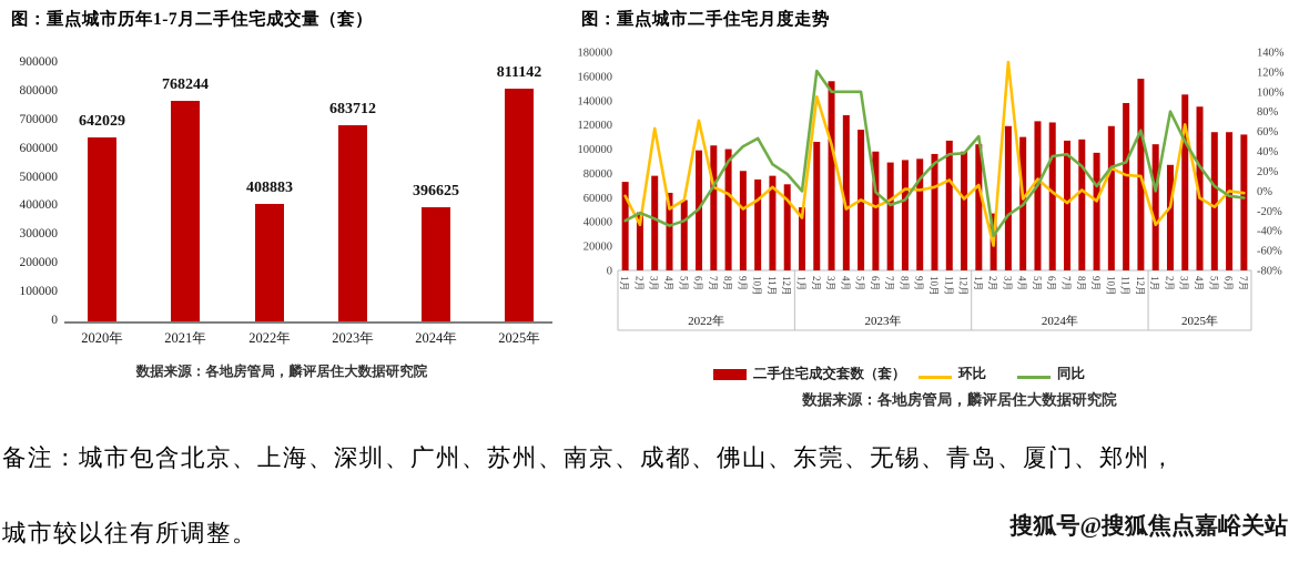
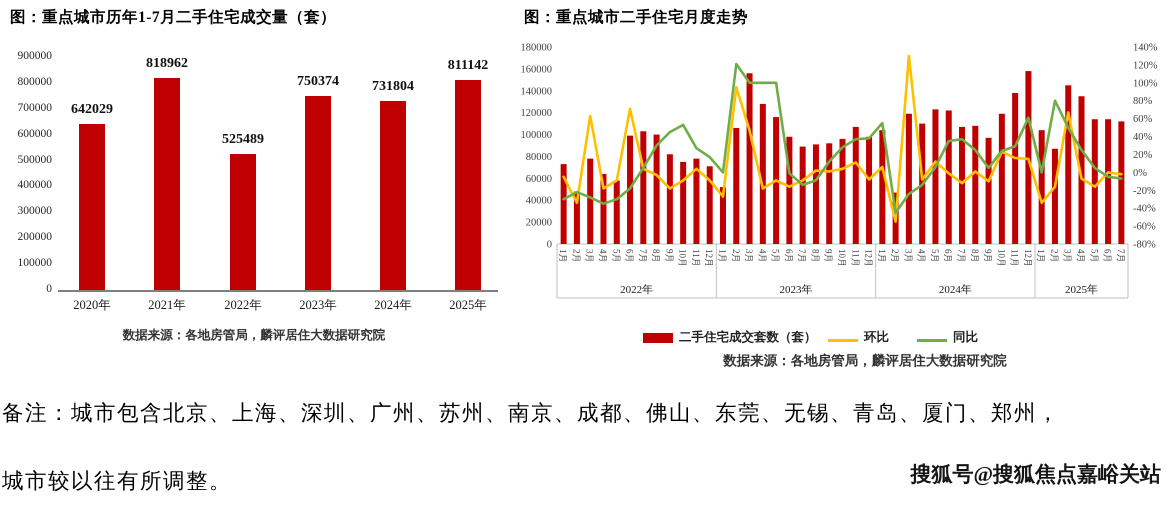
图：重点城市历年1-7月二手住宅成交量（套）/2021年: 768244 -> 818962
图：重点城市历年1-7月二手住宅成交量（套）/2022年: 408883 -> 525489
图：重点城市历年1-7月二手住宅成交量（套）/2023年: 683712 -> 750374
图：重点城市历年1-7月二手住宅成交量（套）/2024年: 396625 -> 731804
